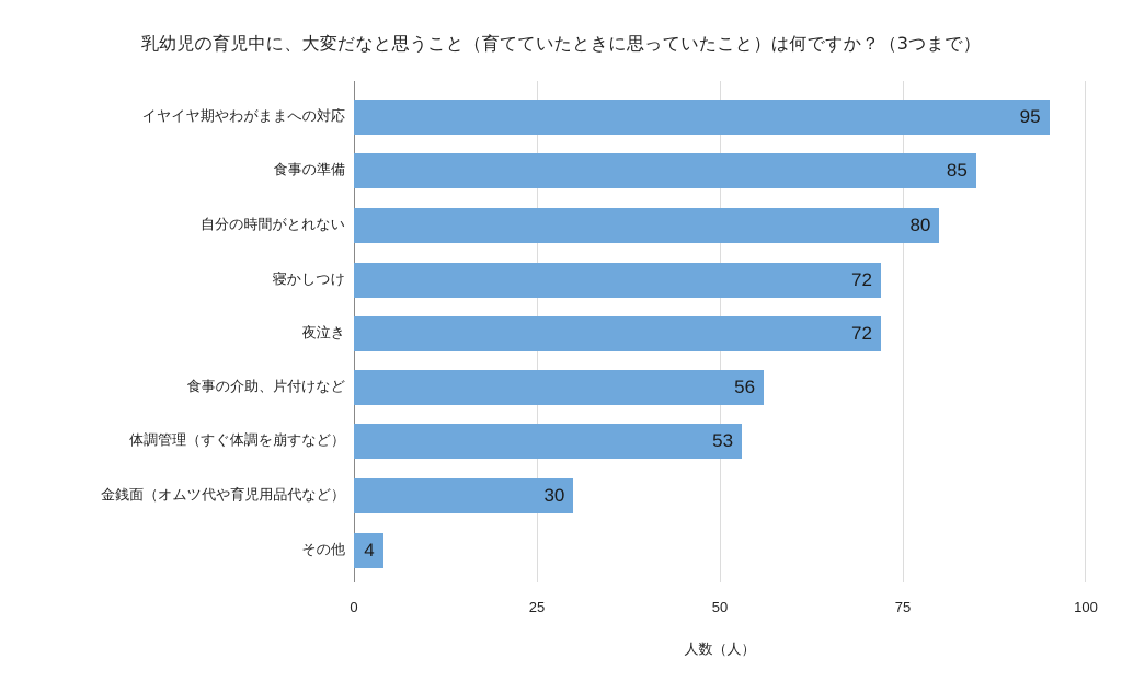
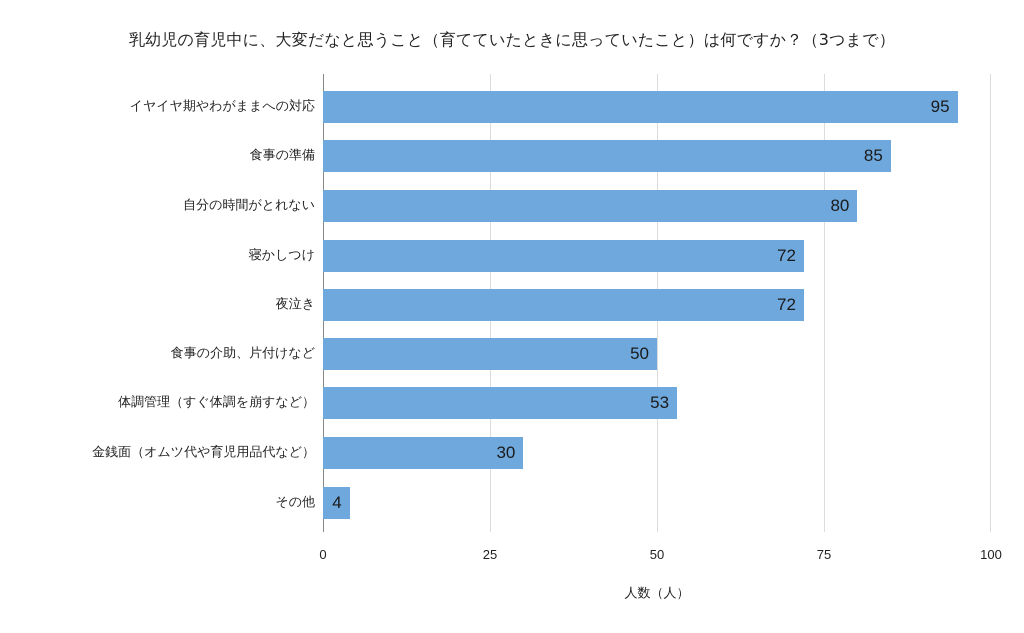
食事の介助、片付けなど: 56 -> 50
